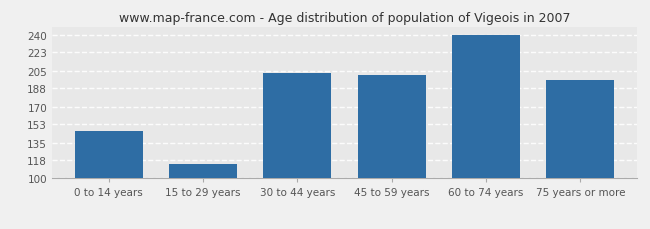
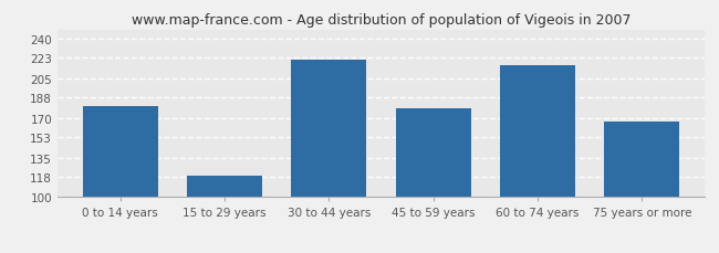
0 to 14 years: 146 -> 180
15 to 29 years: 114 -> 119
30 to 44 years: 203 -> 221
45 to 59 years: 201 -> 178
60 to 74 years: 240 -> 216
75 years or more: 196 -> 167
